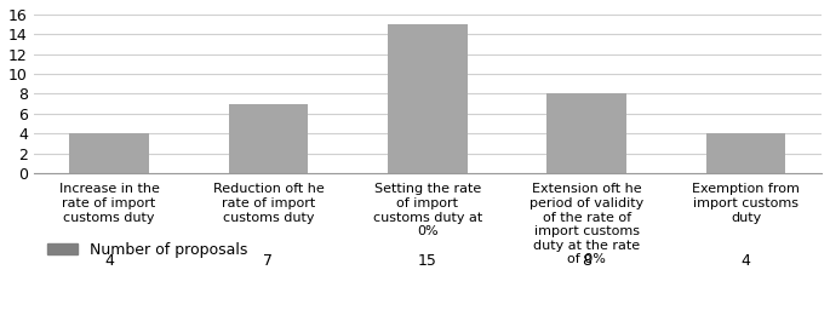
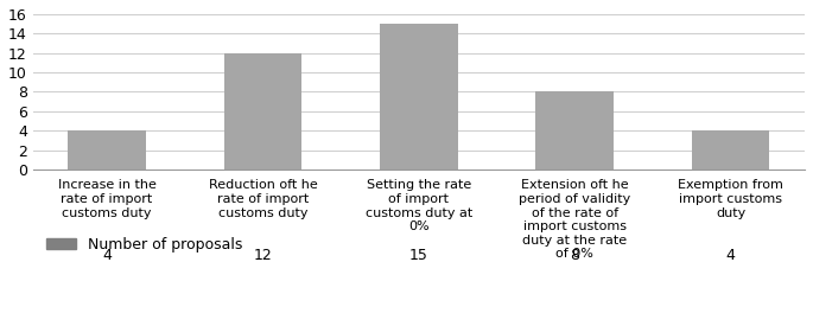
Reduction oft he rate of import customs duty: 7 -> 12
